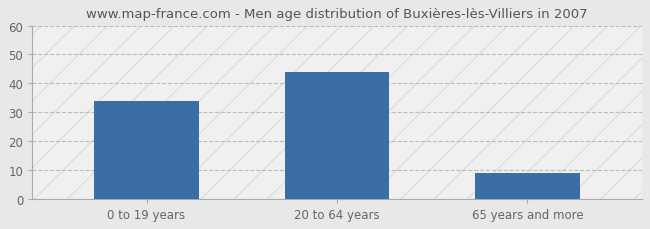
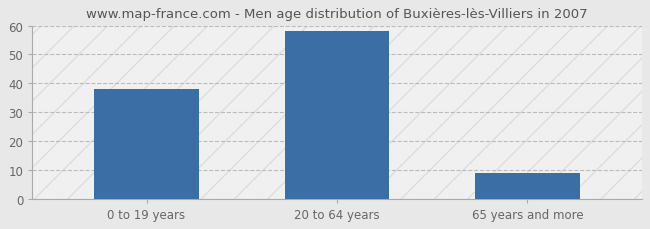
0 to 19 years: 34 -> 38
20 to 64 years: 44 -> 58
